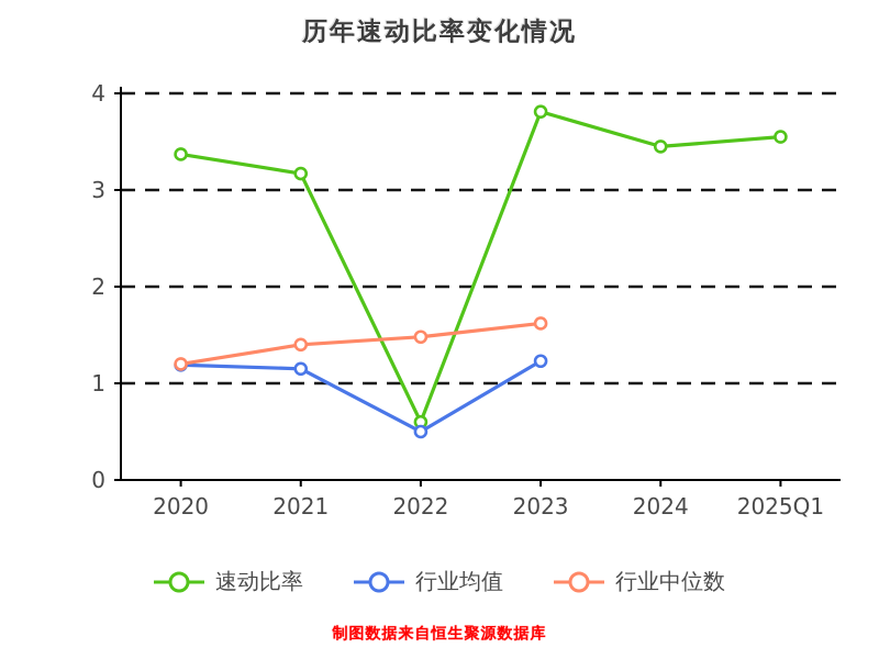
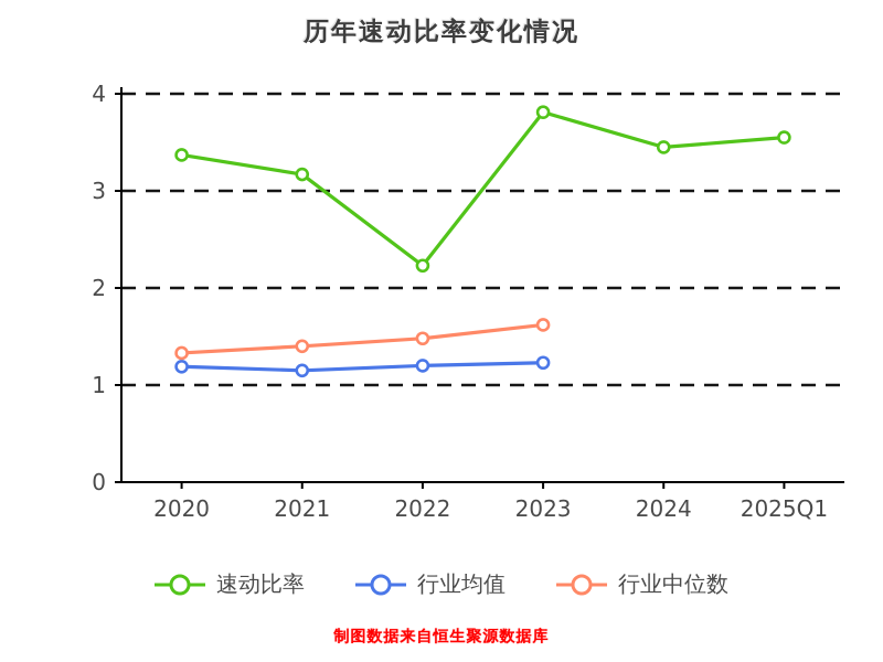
行业中位数/2020: 1.2 -> 1.3
速动比率/2022: 0.6 -> 2.2
行业均值/2022: 0.5 -> 1.2
